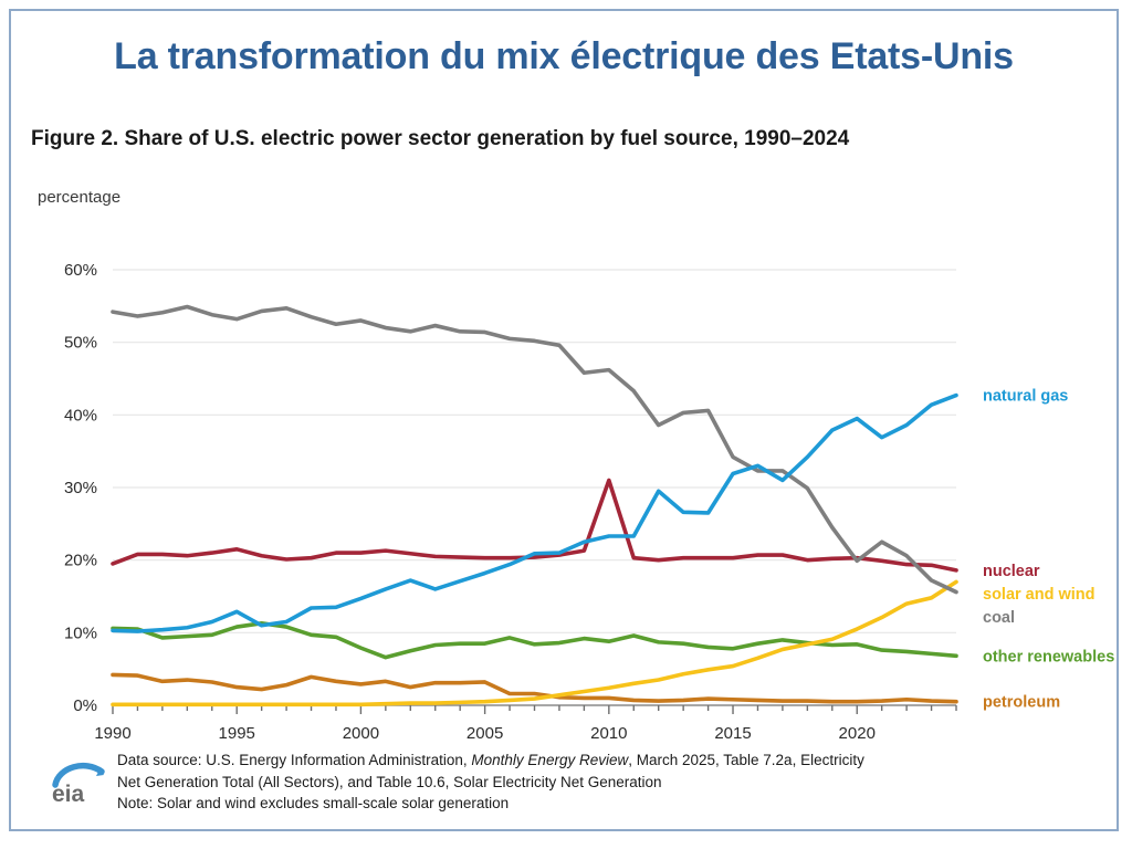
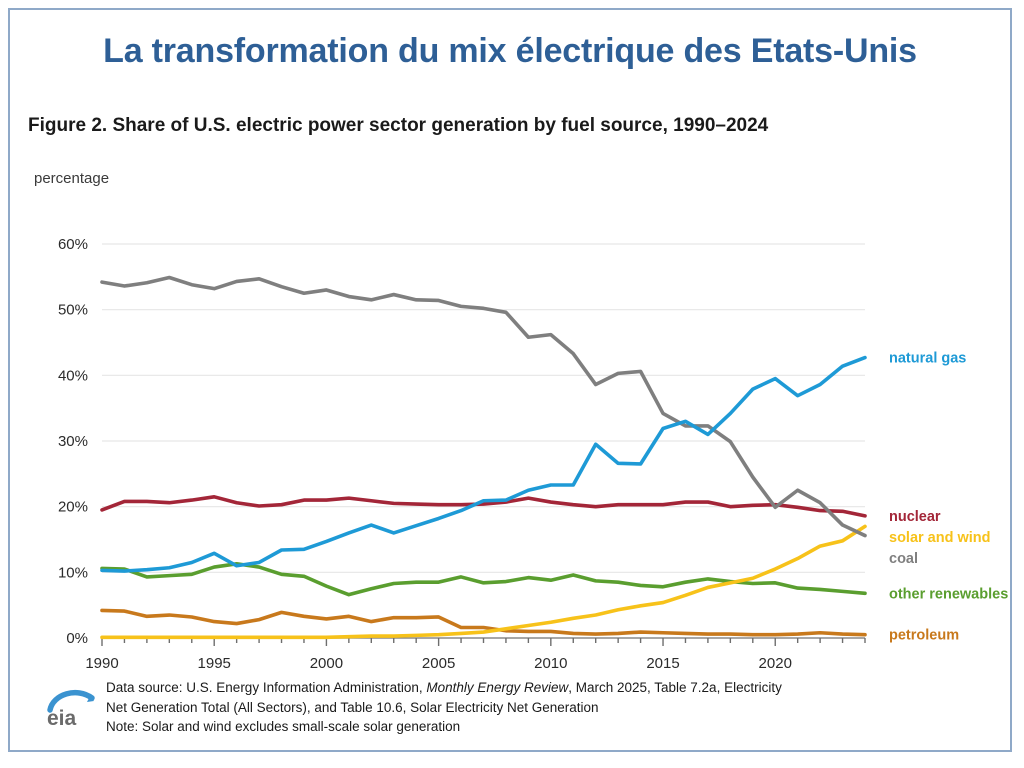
nuclear/2010: 31% -> 21%
